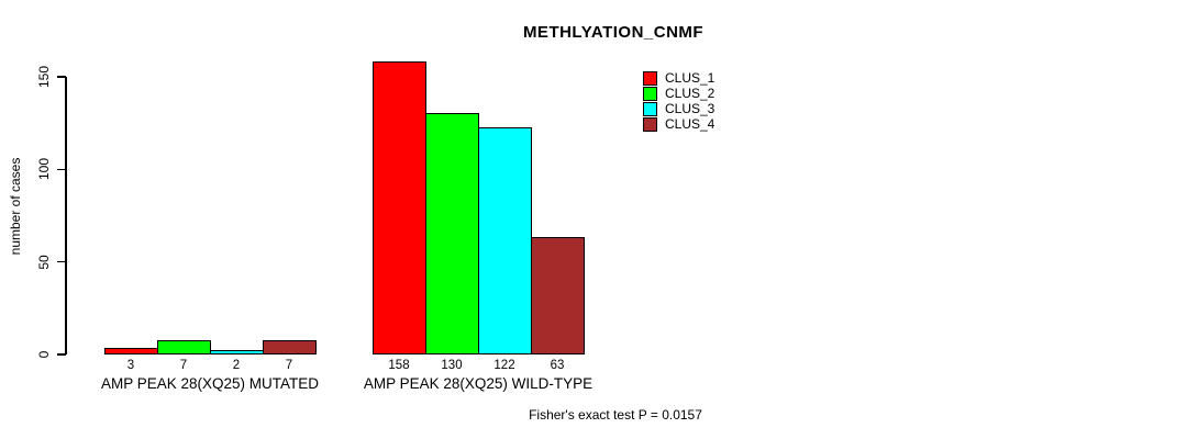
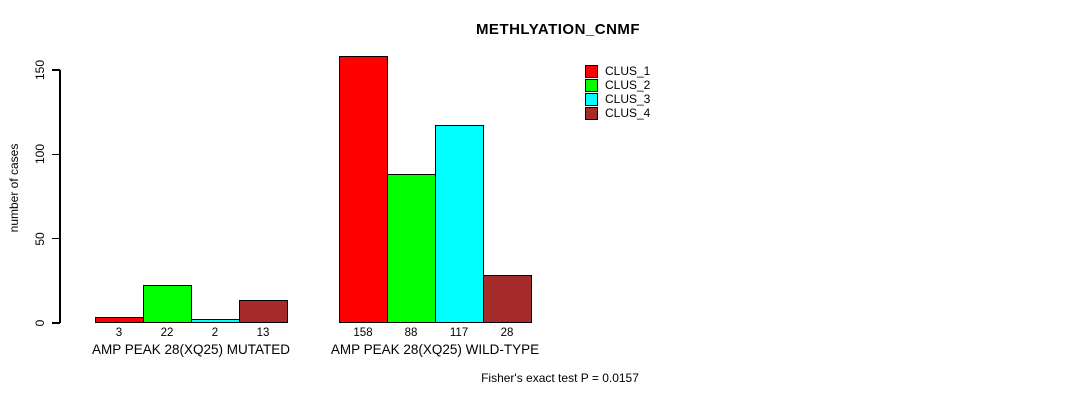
CLUS_2/AMP PEAK 28(XQ25) MUTATED: 7 -> 22
CLUS_4/AMP PEAK 28(XQ25) MUTATED: 7 -> 13
CLUS_2/AMP PEAK 28(XQ25) WILD-TYPE: 130 -> 88
CLUS_3/AMP PEAK 28(XQ25) WILD-TYPE: 122 -> 117
CLUS_4/AMP PEAK 28(XQ25) WILD-TYPE: 63 -> 28
